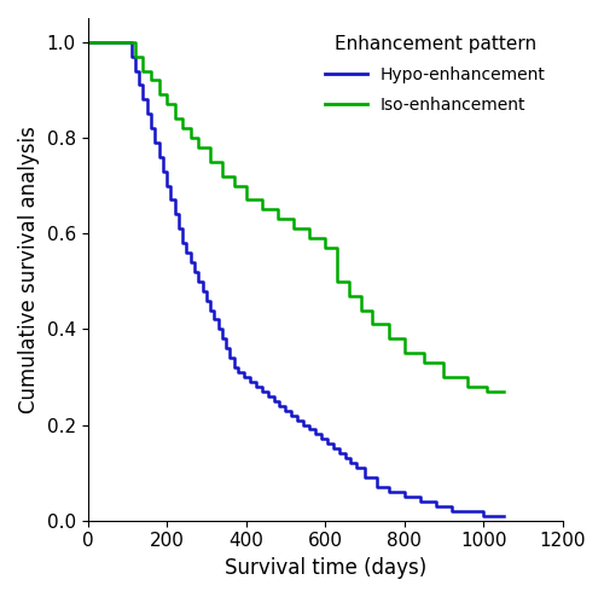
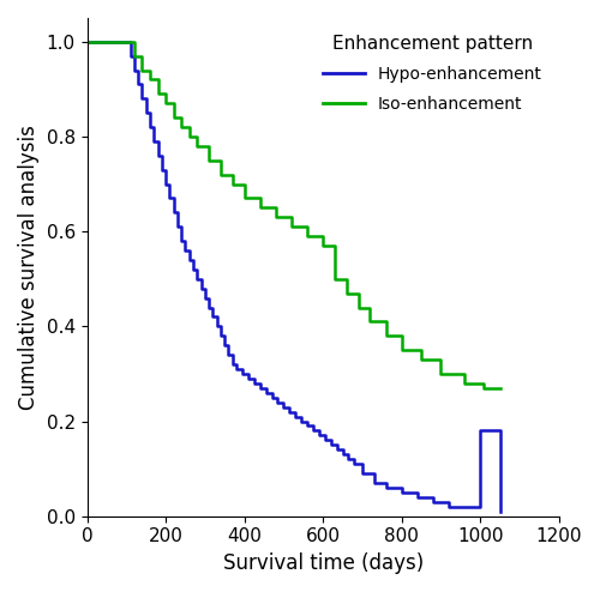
Hypo-enhancement/1000: 0.01 -> 0.18
